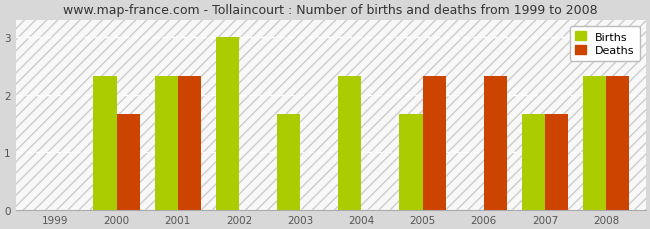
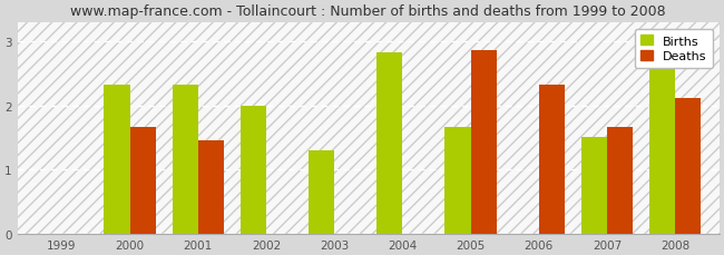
Deaths/2001: 2.33 -> 1.46
Births/2002: 3.00 -> 2.00
Births/2003: 1.67 -> 1.30
Births/2004: 2.33 -> 2.84
Deaths/2005: 2.33 -> 2.86
Births/2007: 1.67 -> 1.52
Births/2008: 2.33 -> 2.60
Deaths/2008: 2.33 -> 2.12
